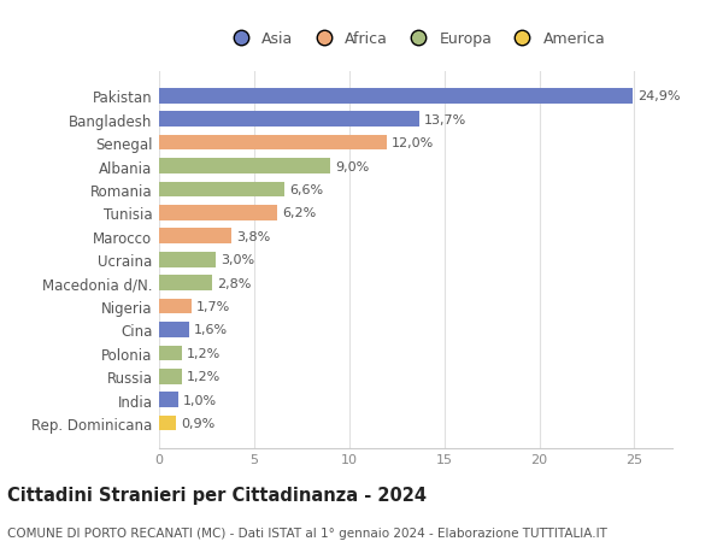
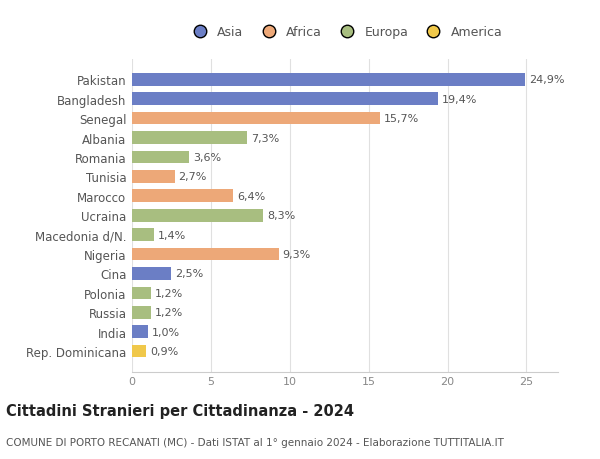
Bangladesh: 13,7% -> 19,4%
Senegal: 12,0% -> 15,7%
Albania: 9,0% -> 7,3%
Romania: 6,6% -> 3,6%
Tunisia: 6,2% -> 2,7%
Marocco: 3,8% -> 6,4%
Ucraina: 3,0% -> 8,3%
Macedonia d/N.: 2,8% -> 1,4%
Nigeria: 1,7% -> 9,3%
Cina: 1,6% -> 2,5%
